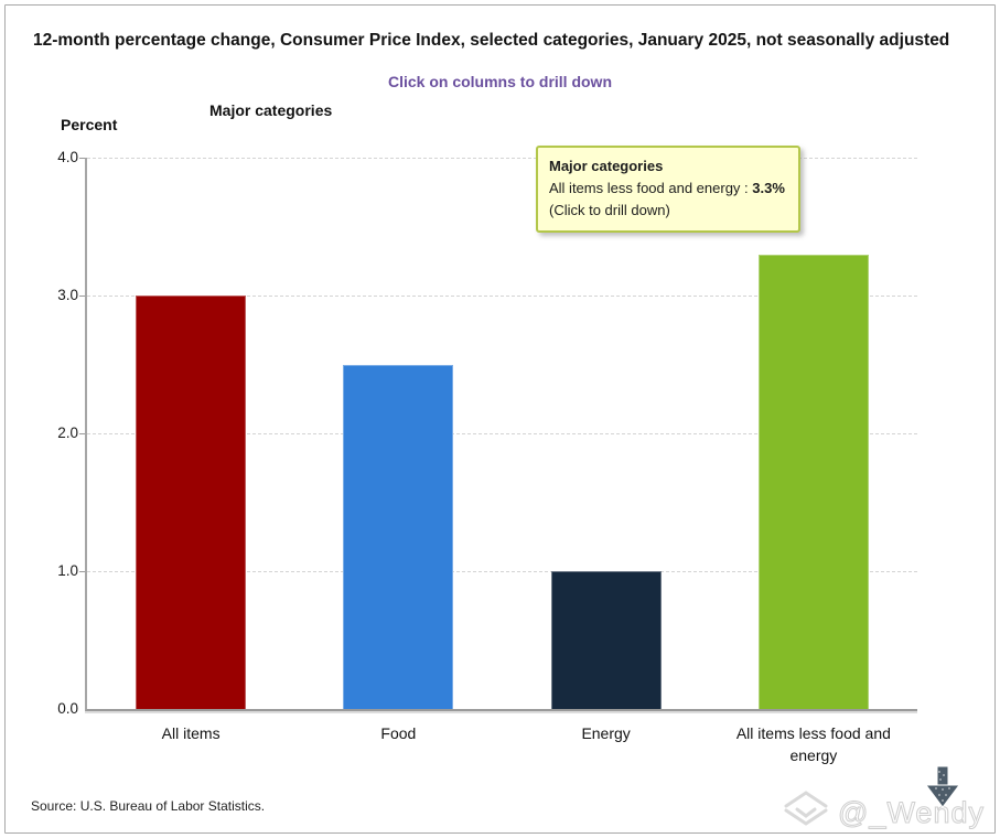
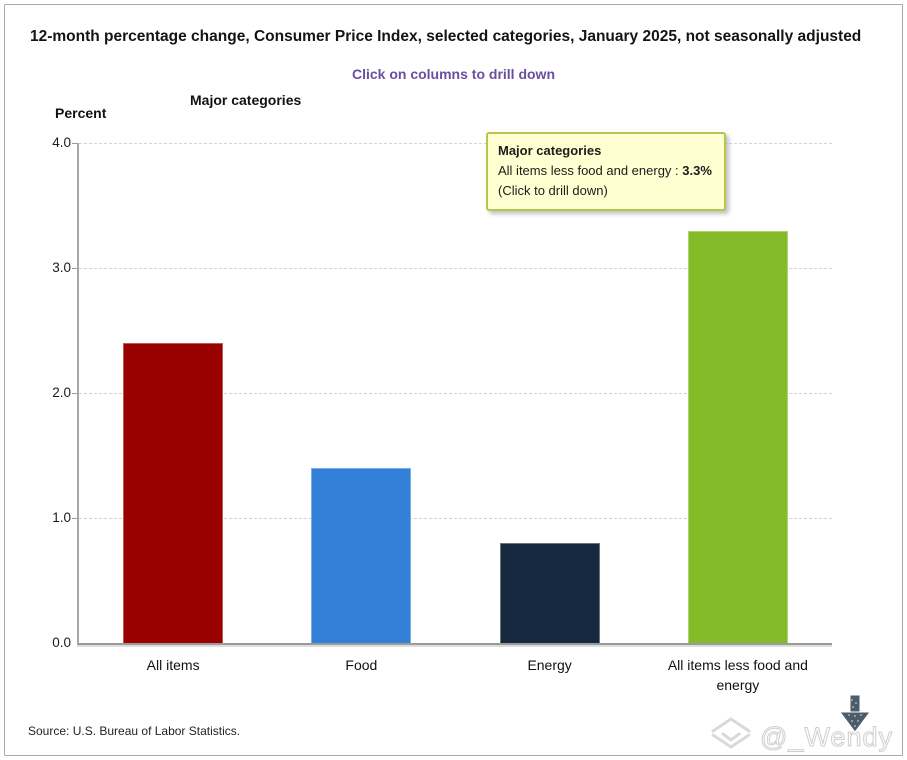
All items: 3.0 -> 2.4
Food: 2.5 -> 1.4
Energy: 1.0 -> 0.8
